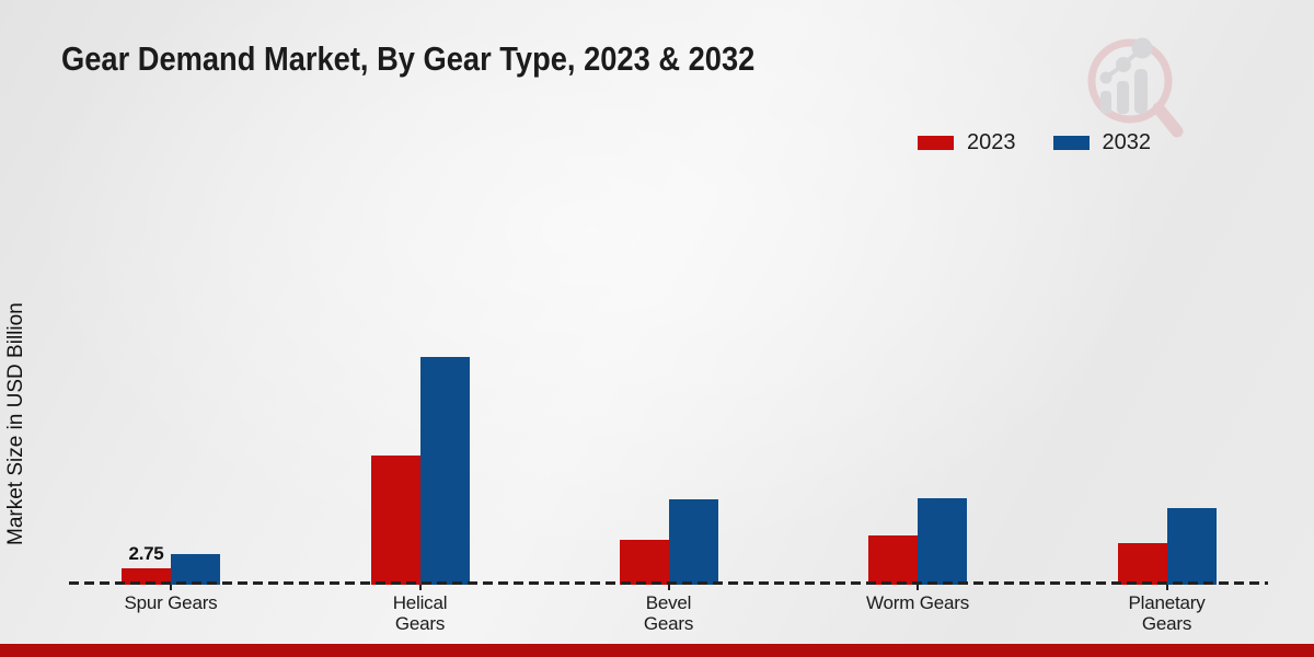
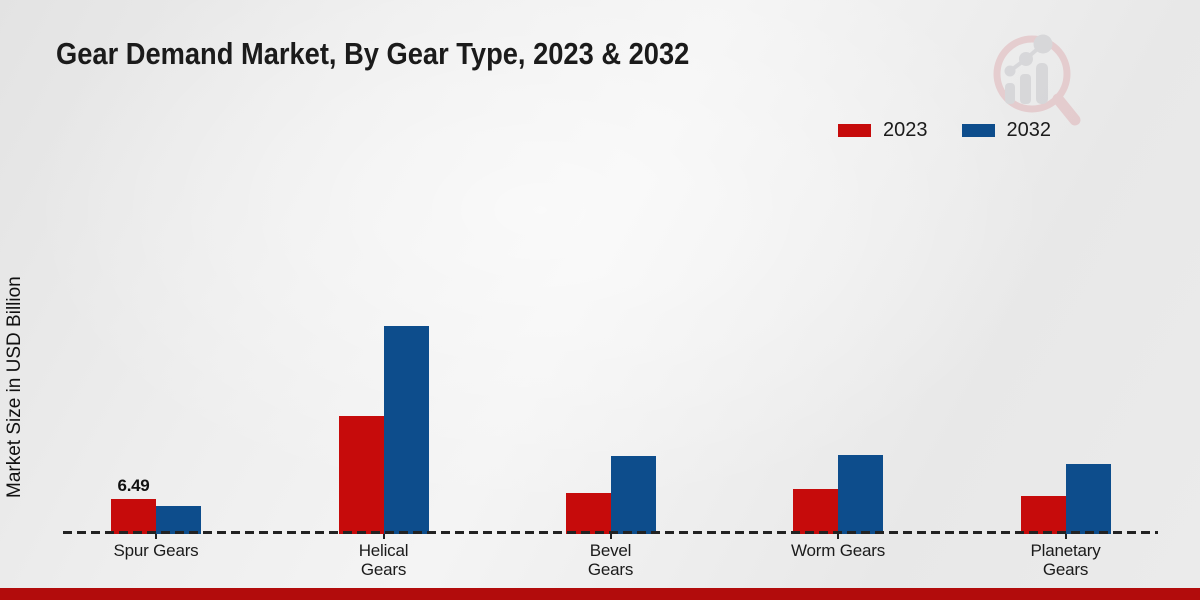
2023/Spur Gears: 2.75 -> 6.49
